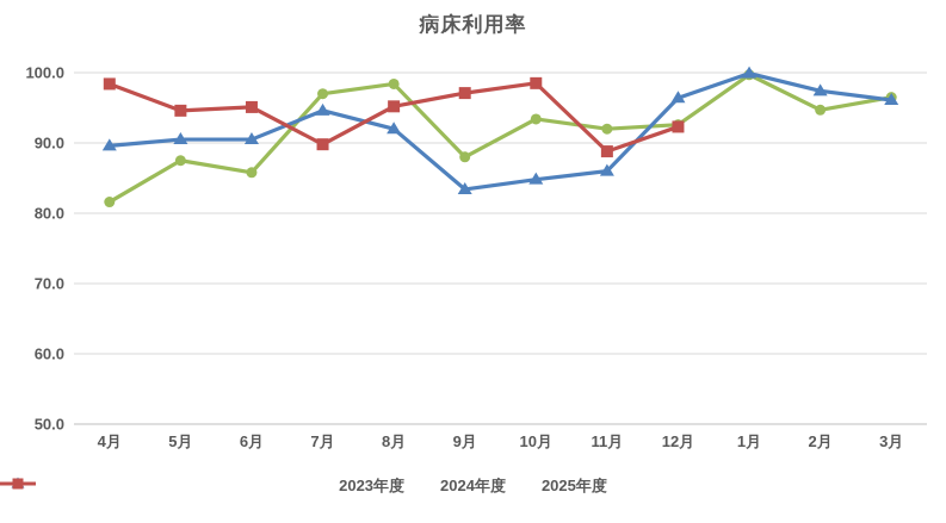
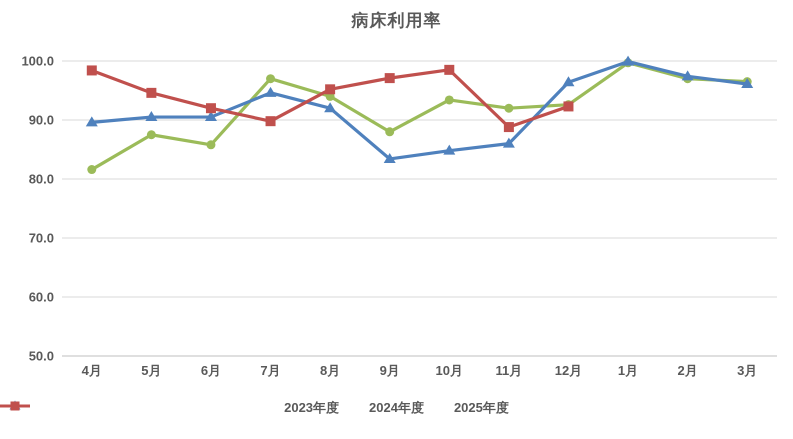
2025年度/6月: 95 -> 92
2023年度/8月: 98 -> 94
2023年度/2月: 95 -> 97
